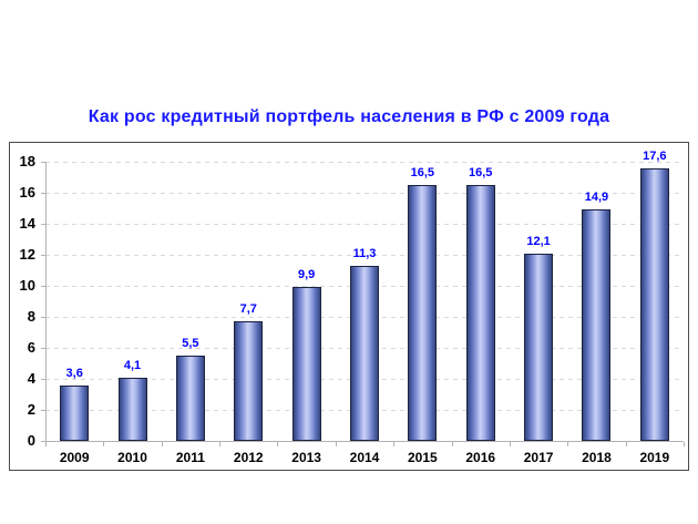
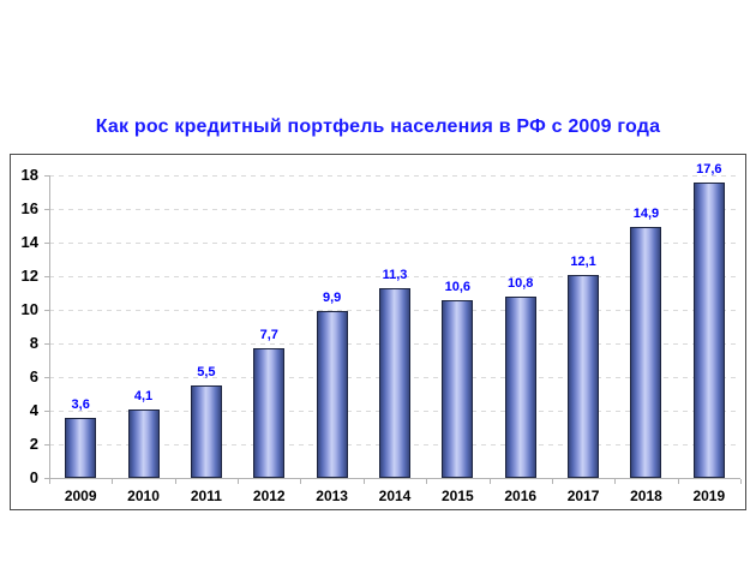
2015: 16,5 -> 10,6
2016: 16,5 -> 10,8
